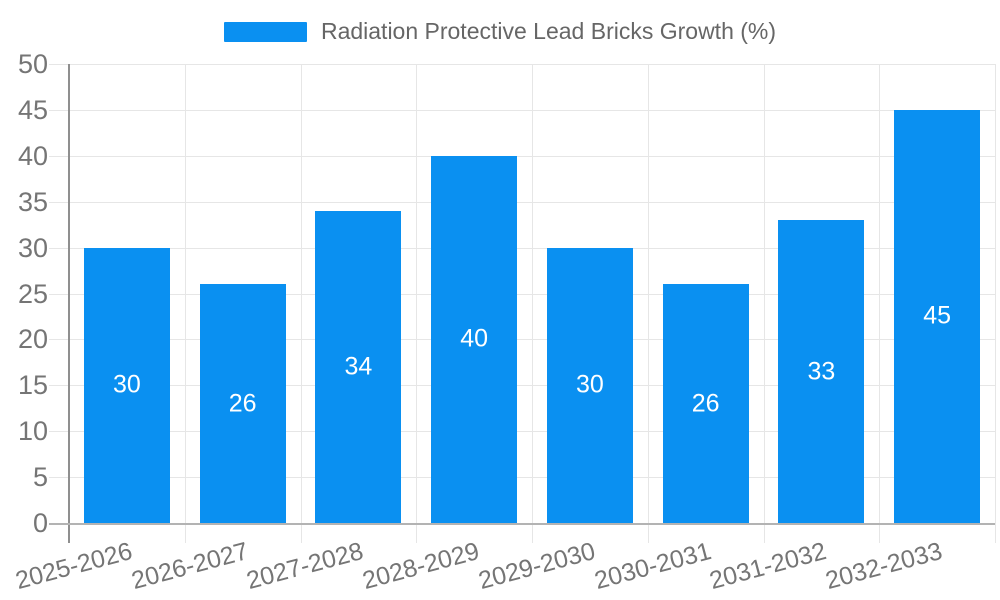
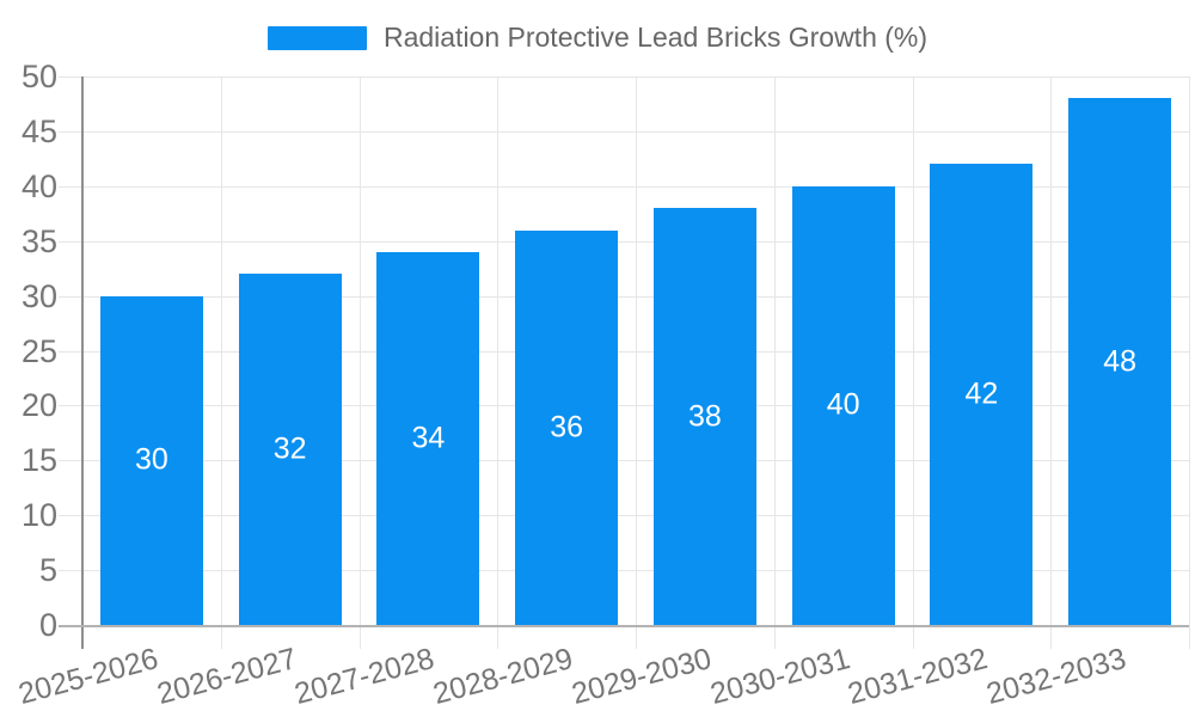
2026-2027: 26 -> 32
2028-2029: 40 -> 36
2029-2030: 30 -> 38
2030-2031: 26 -> 40
2031-2032: 33 -> 42
2032-2033: 45 -> 48
